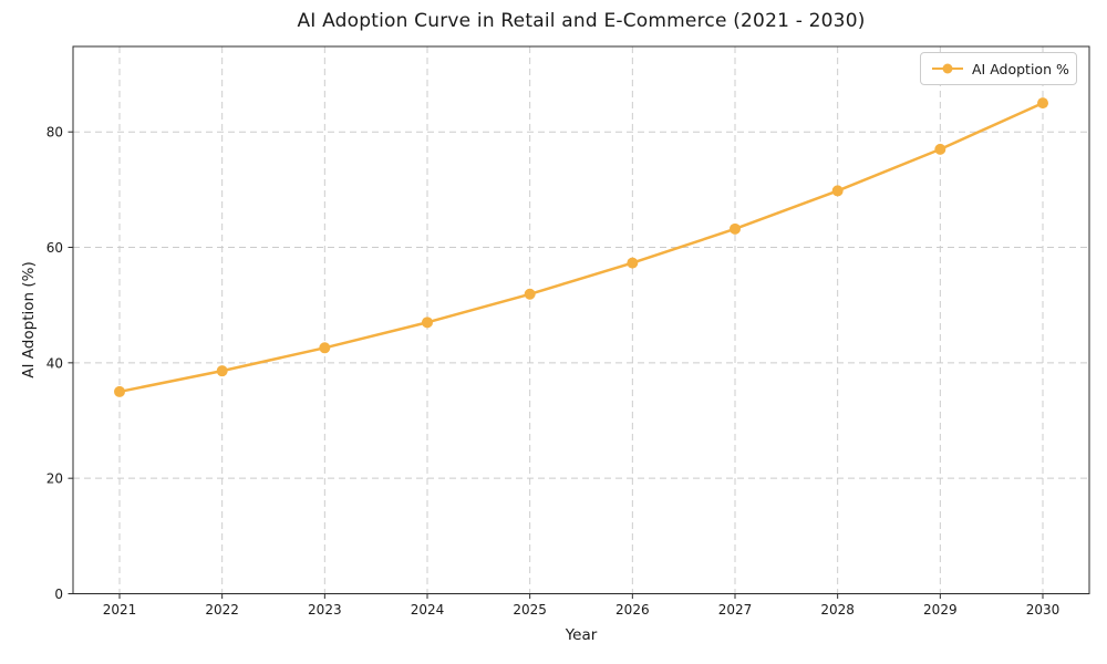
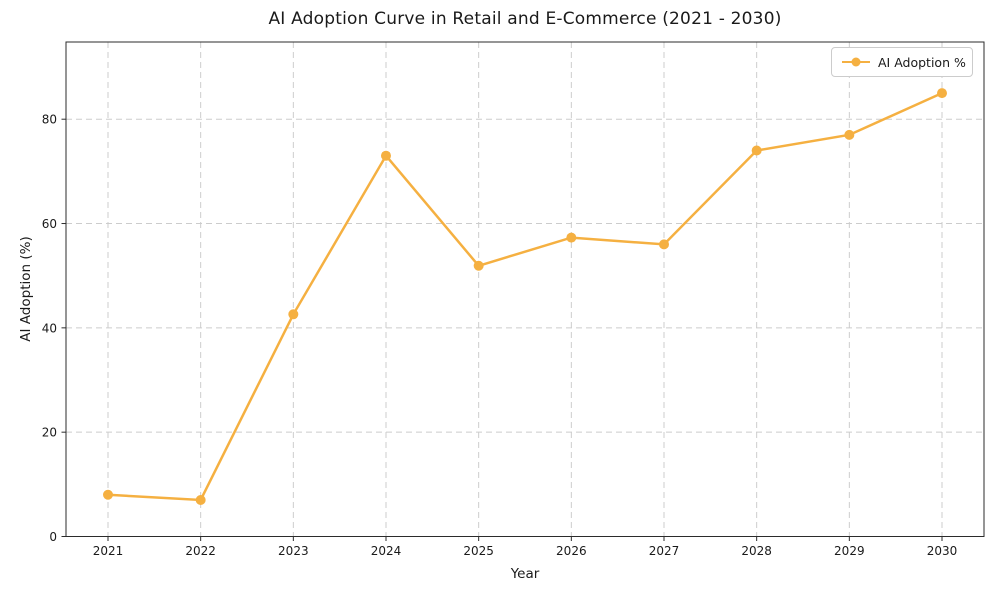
2021: 35 -> 8
2022: 39 -> 7
2024: 47 -> 73
2027: 63 -> 56
2028: 70 -> 74
